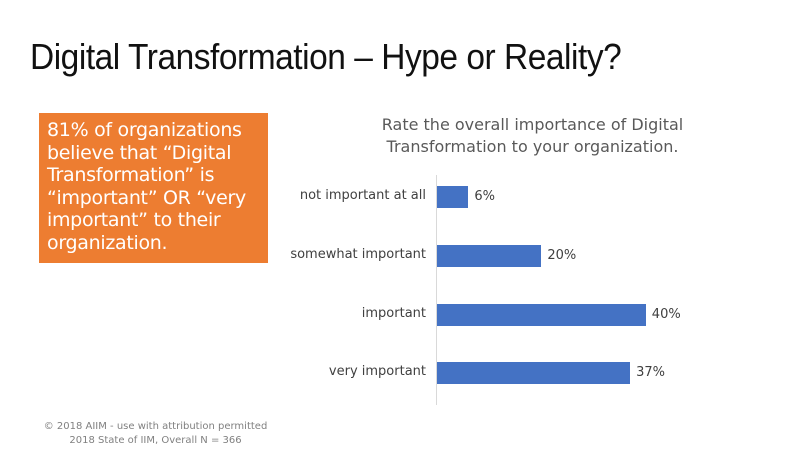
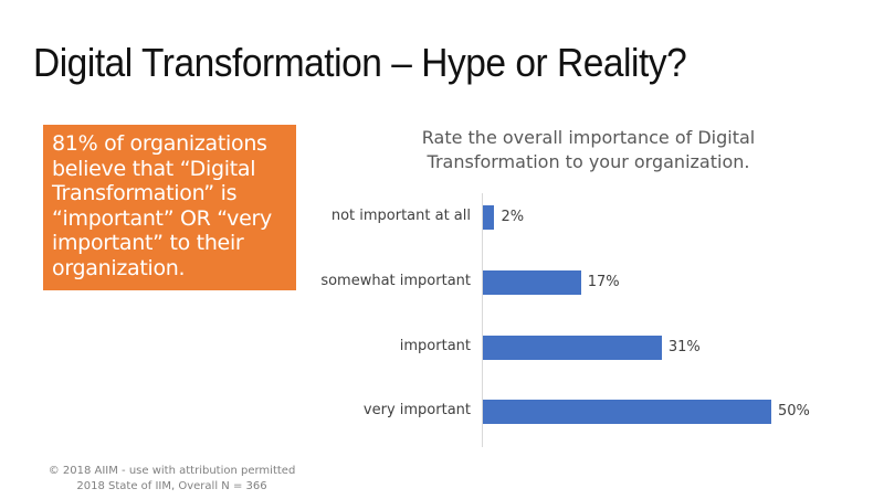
not important at all: 6% -> 2%
somewhat important: 20% -> 17%
important: 40% -> 31%
very important: 37% -> 50%
